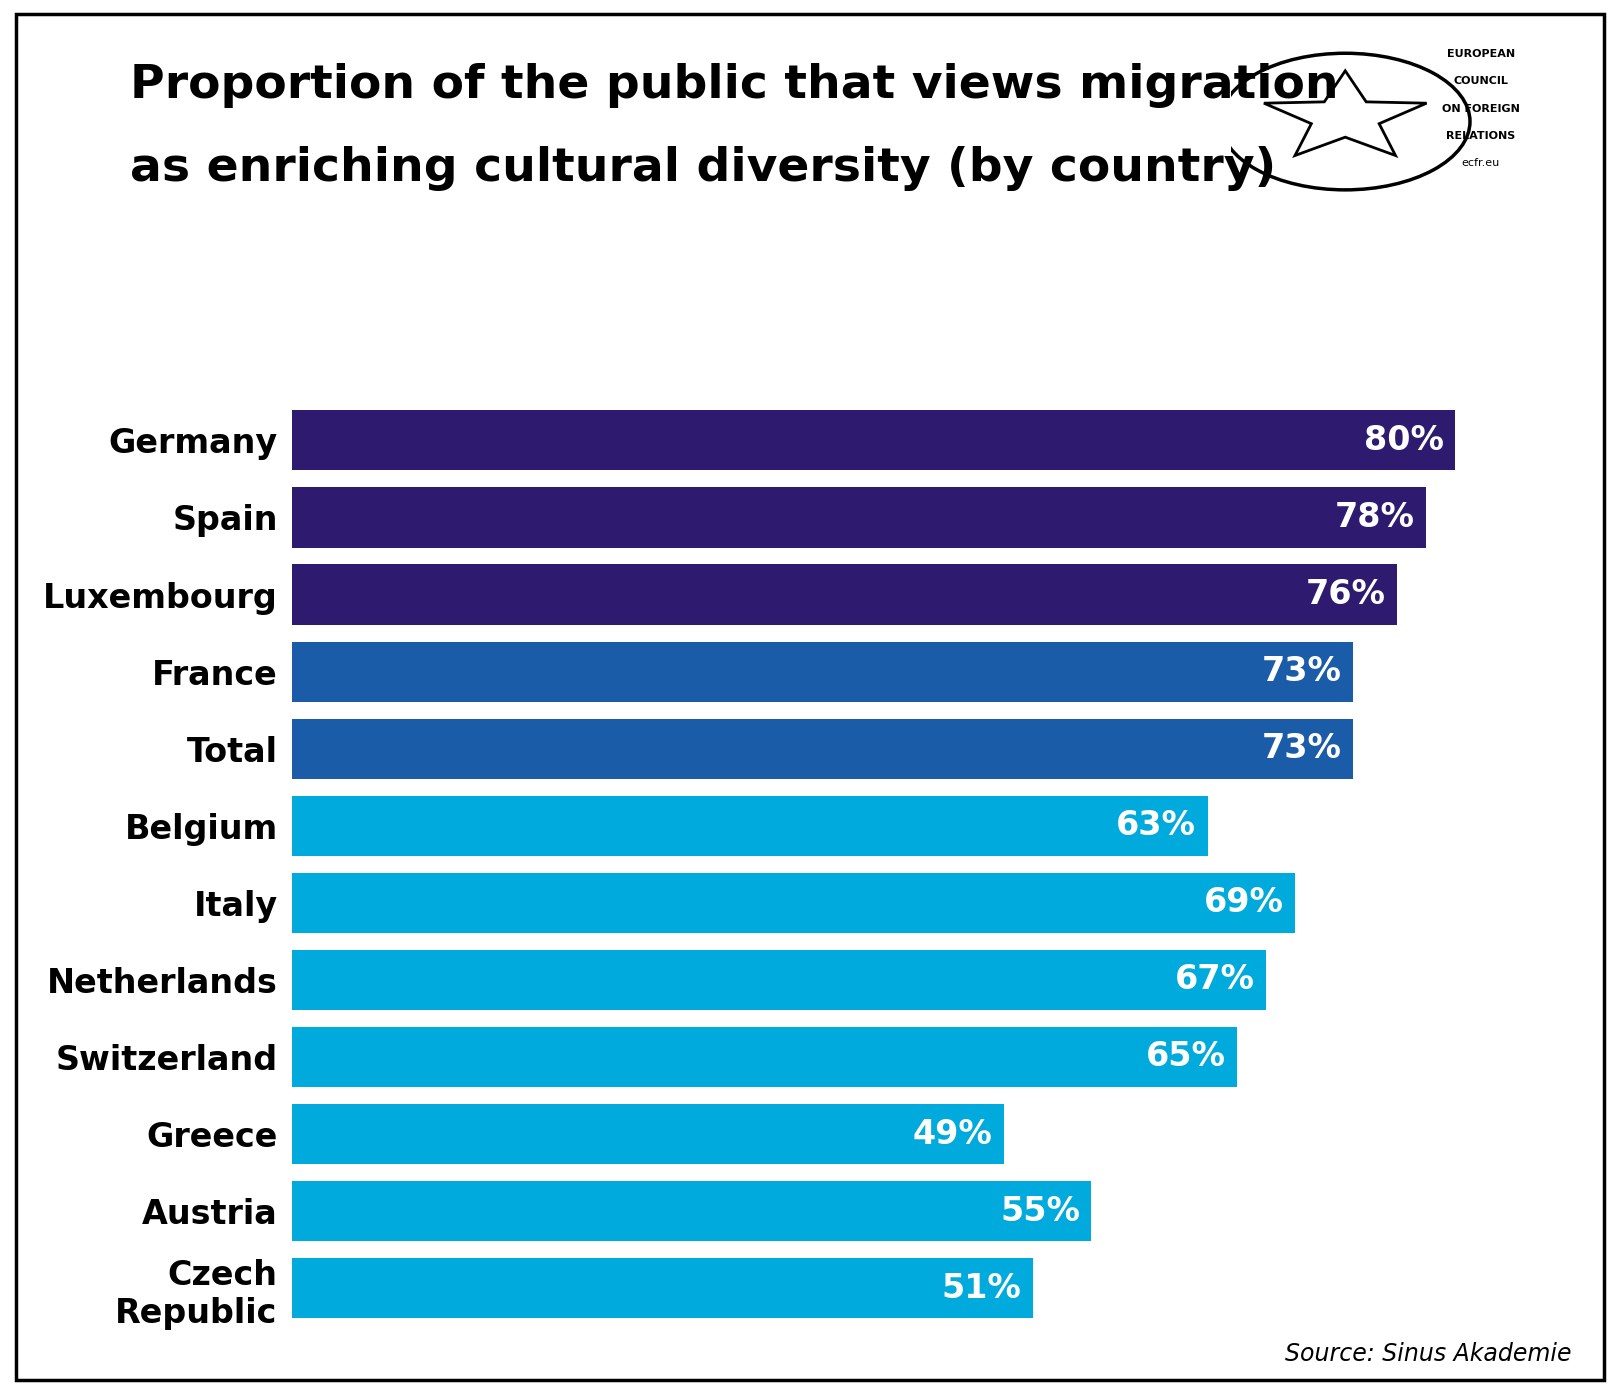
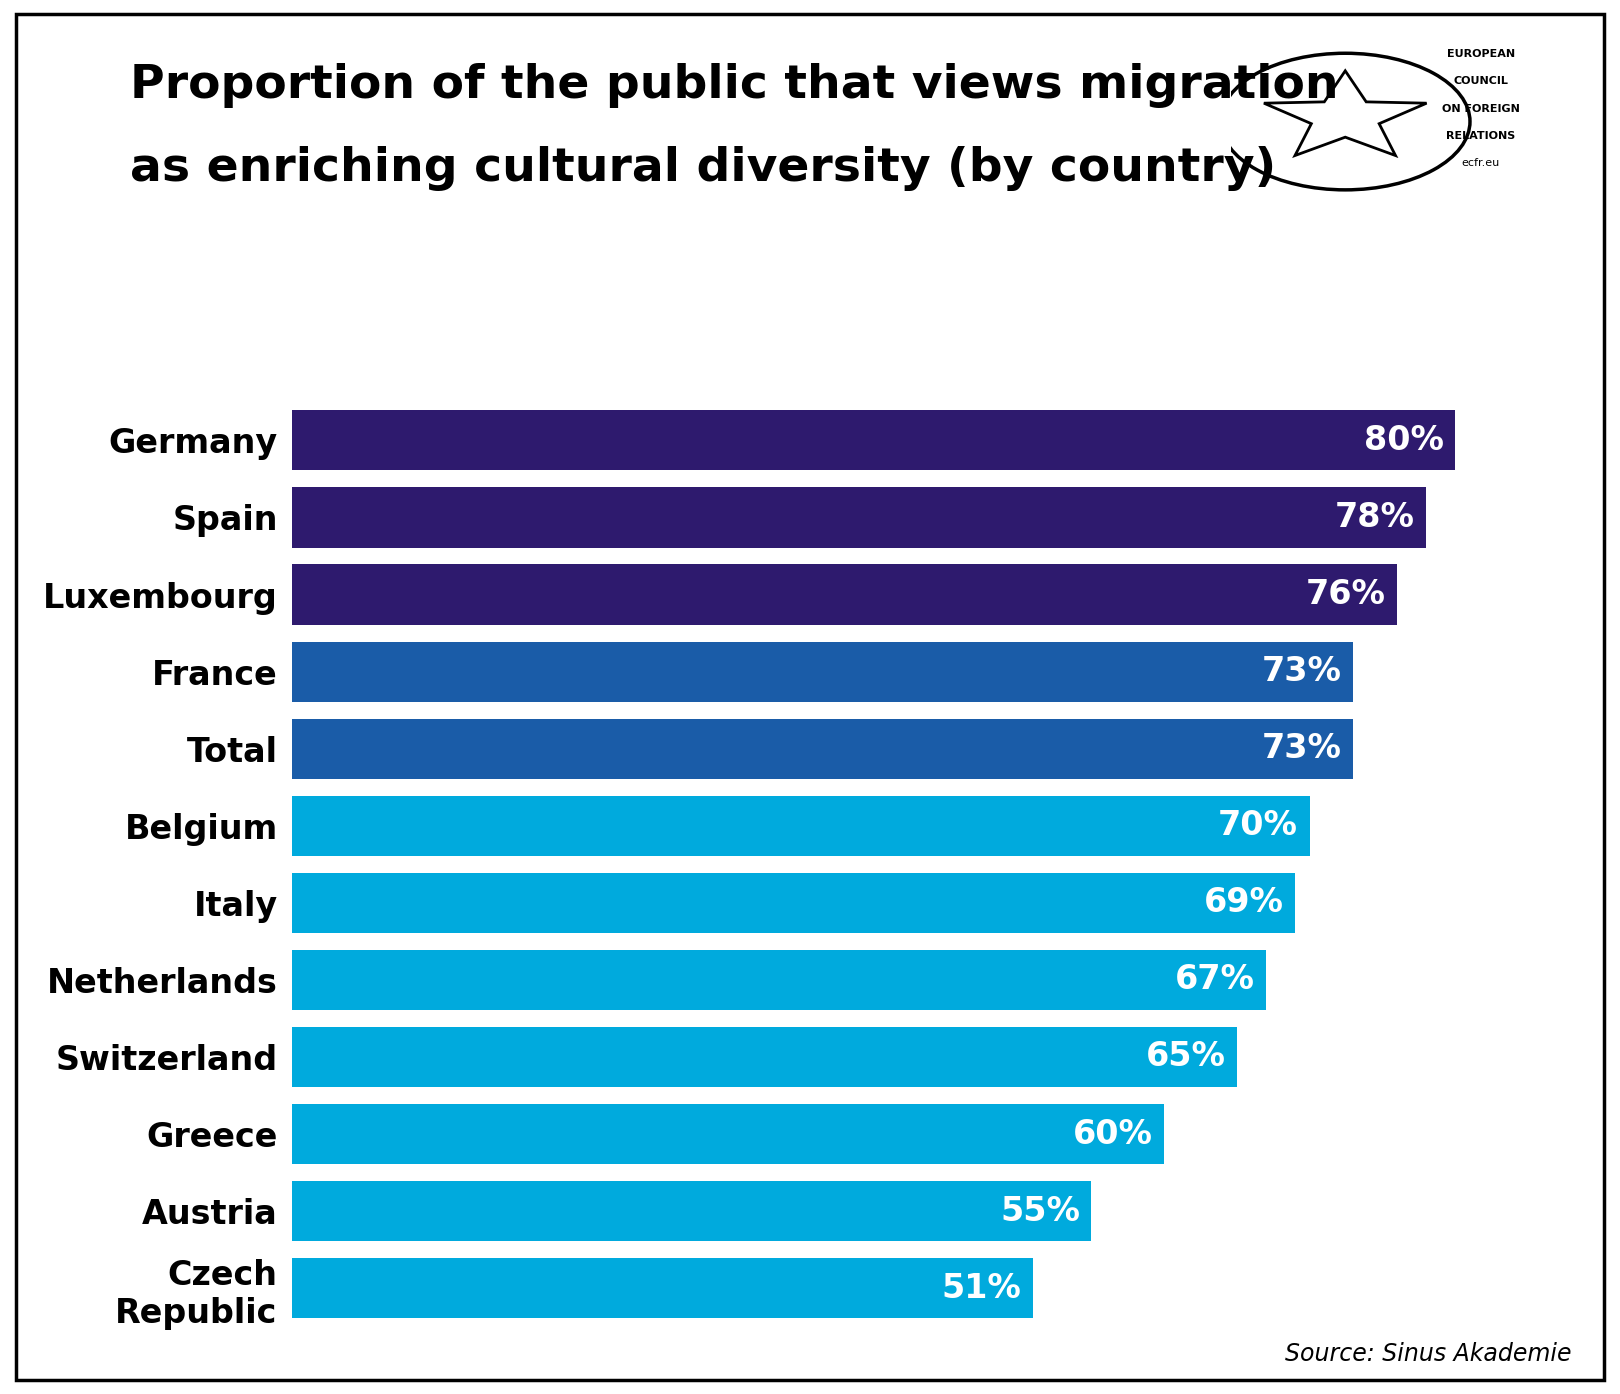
Belgium: 63% -> 70%
Greece: 49% -> 60%
